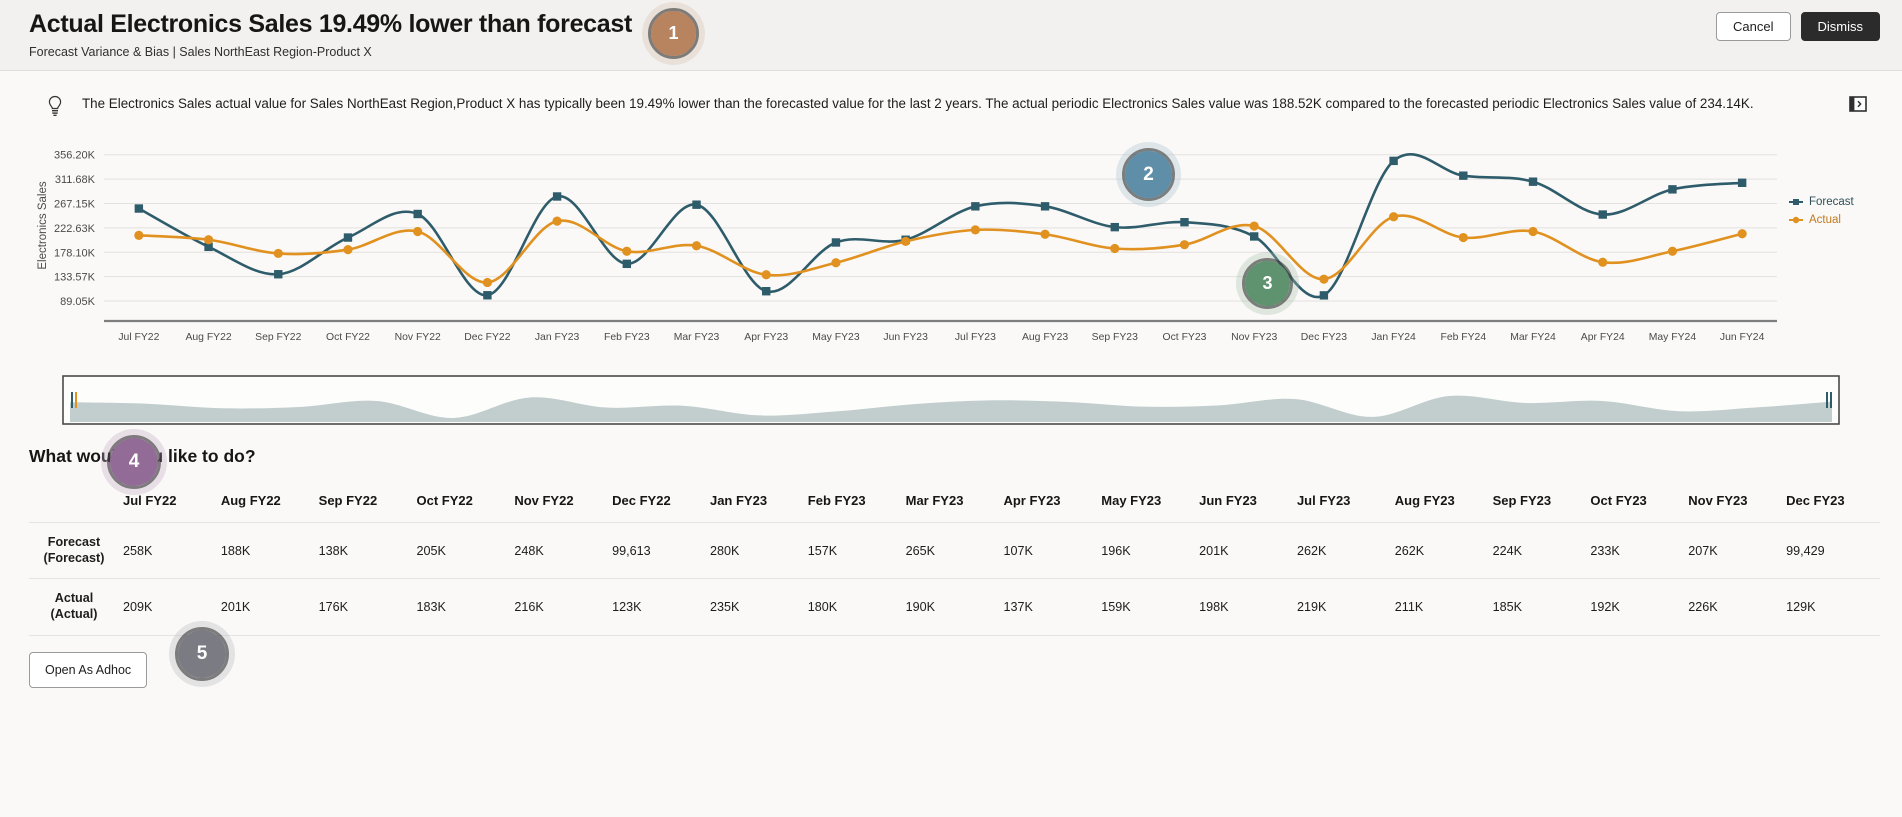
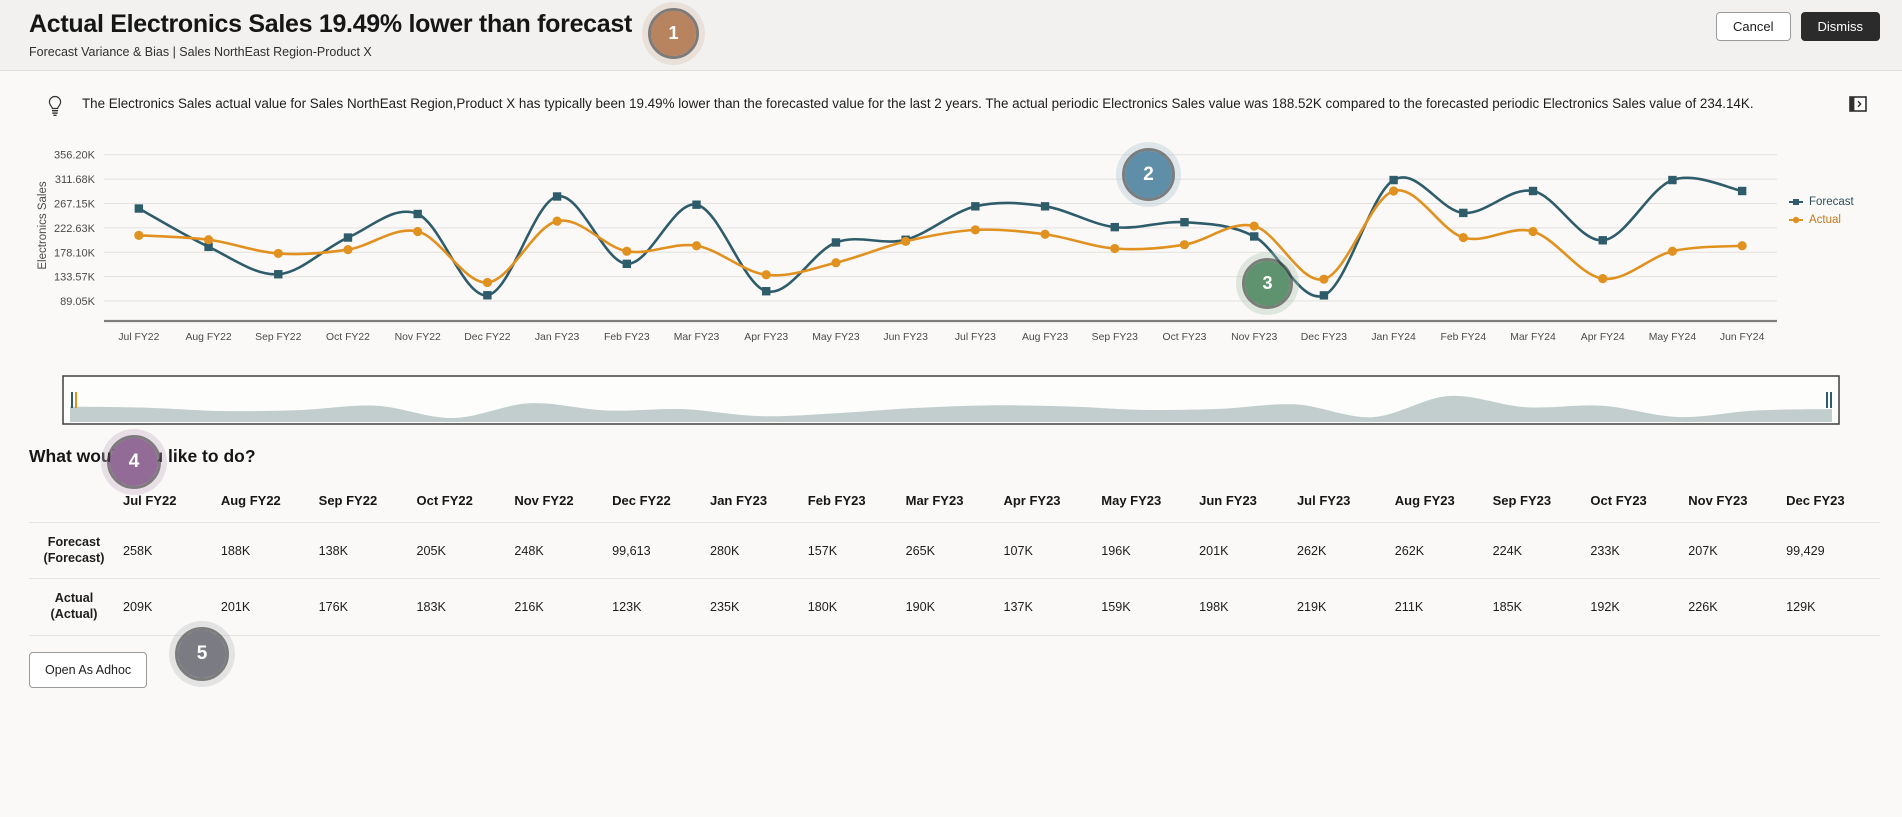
Forecast/Jan FY24: 340K -> 310K
Actual/Jan FY24: 240K -> 290K
Forecast/Feb FY24: 320K -> 250K
Forecast/Mar FY24: 310K -> 290K
Forecast/Apr FY24: 250K -> 200K
Actual/Apr FY24: 160K -> 130K
Forecast/May FY24: 290K -> 310K
Forecast/Jun FY24: 300K -> 290K
Actual/Jun FY24: 210K -> 190K
